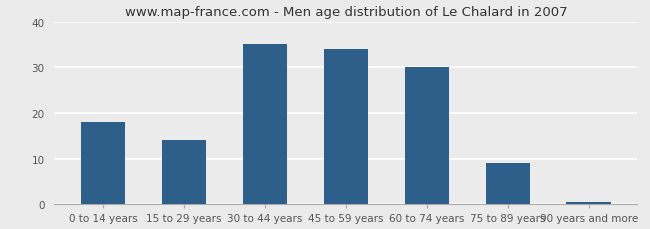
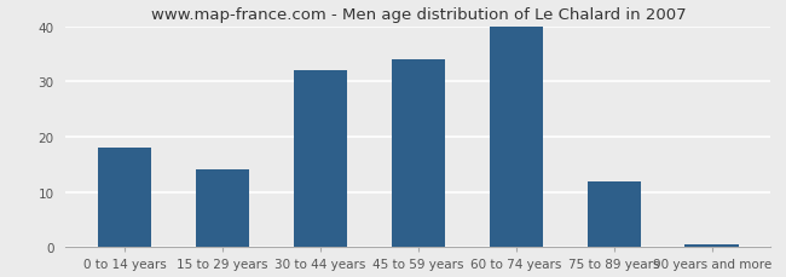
30 to 44 years: 35.0 -> 32.0
60 to 74 years: 30.0 -> 40.0
75 to 89 years: 9.0 -> 12.0
